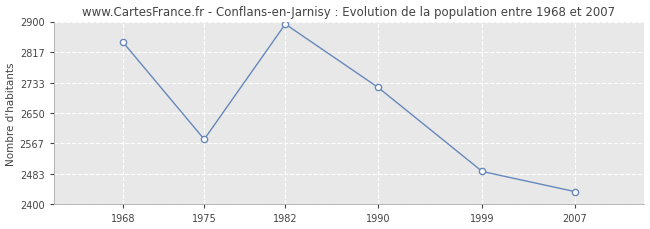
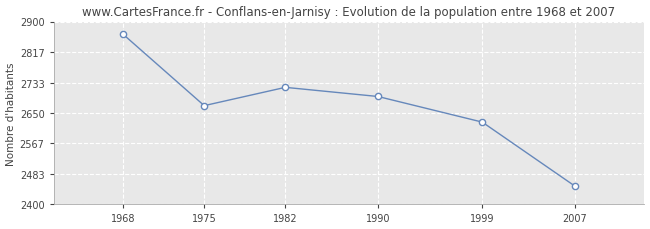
1968: 2843 -> 2865
1975: 2578 -> 2670
1982: 2893 -> 2720
1990: 2720 -> 2695
1999: 2490 -> 2625
2007: 2435 -> 2450
